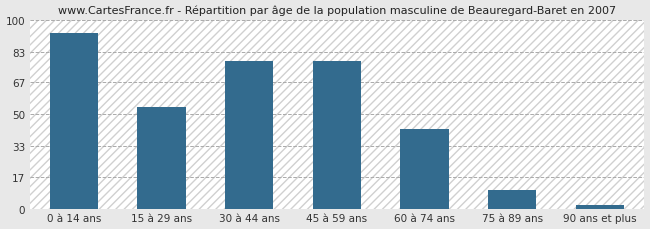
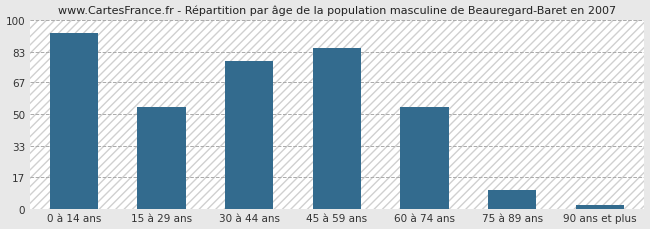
45 à 59 ans: 78 -> 85
60 à 74 ans: 42 -> 54
